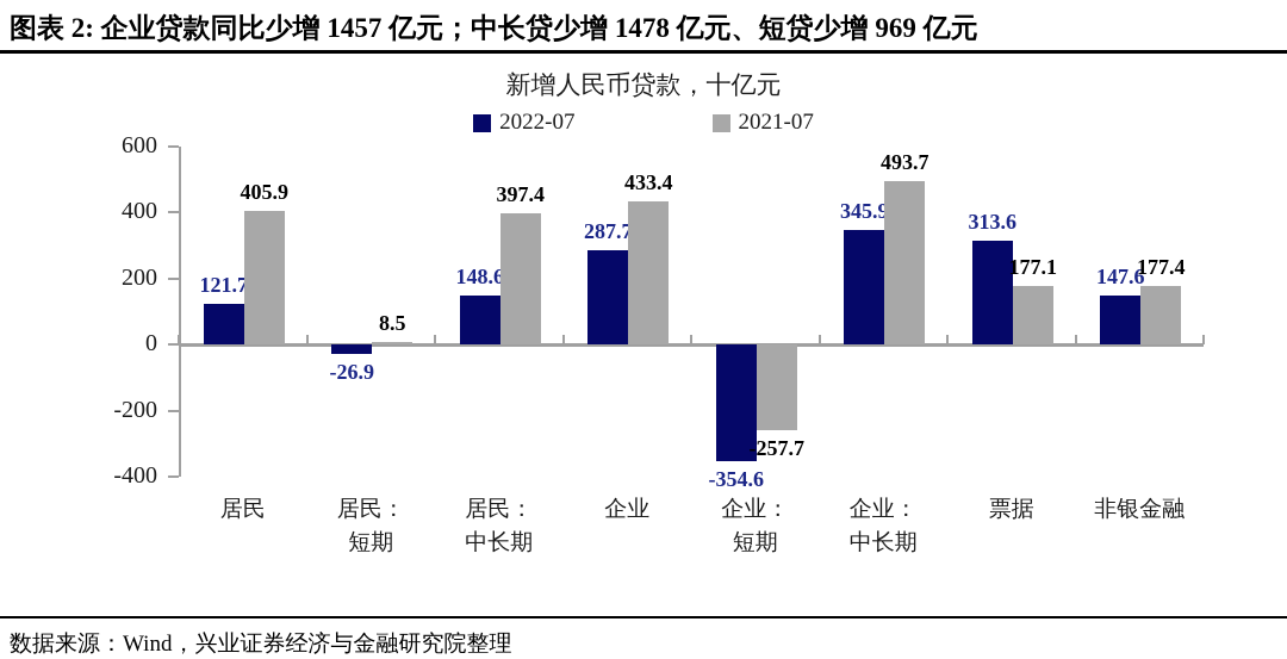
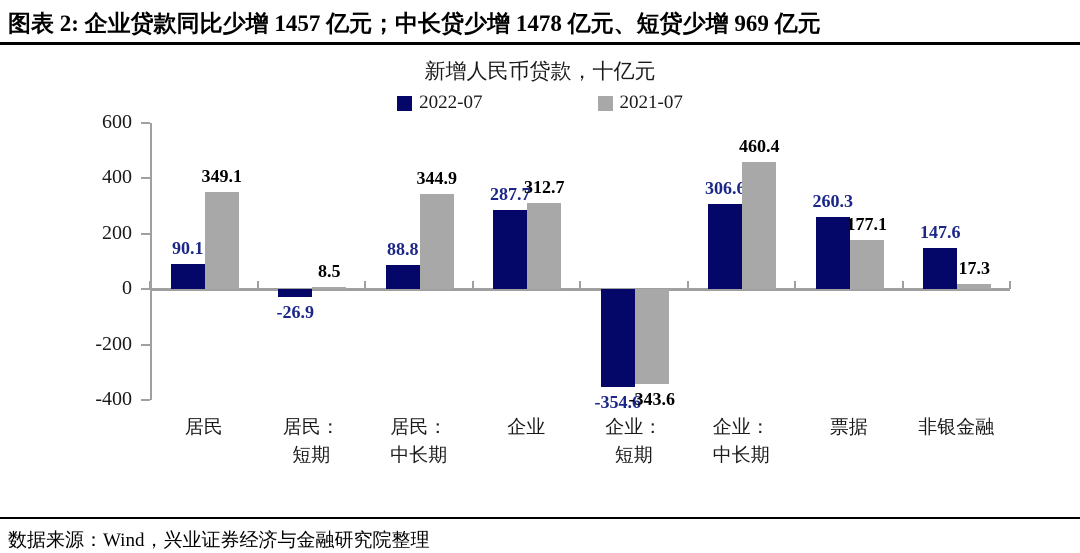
2022-07/居民: 121.7 -> 90.1
2021-07/居民: 405.9 -> 349.1
2022-07/居民：中长期: 148.6 -> 88.8
2021-07/居民：中长期: 397.4 -> 344.9
2021-07/企业: 433.4 -> 312.7
2021-07/企业：短期: -257.7 -> -343.6
2022-07/企业：中长期: 345.9 -> 306.6
2021-07/企业：中长期: 493.7 -> 460.4
2022-07/票据: 313.6 -> 260.3
2021-07/非银金融: 177.4 -> 17.3
